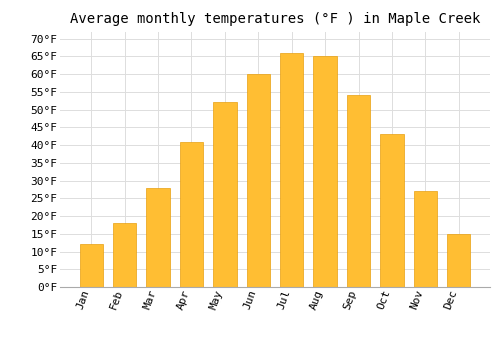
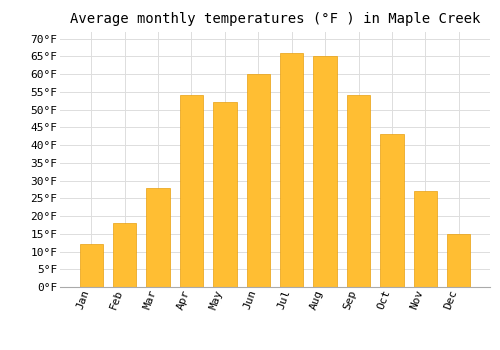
Apr: 41°F -> 54°F
